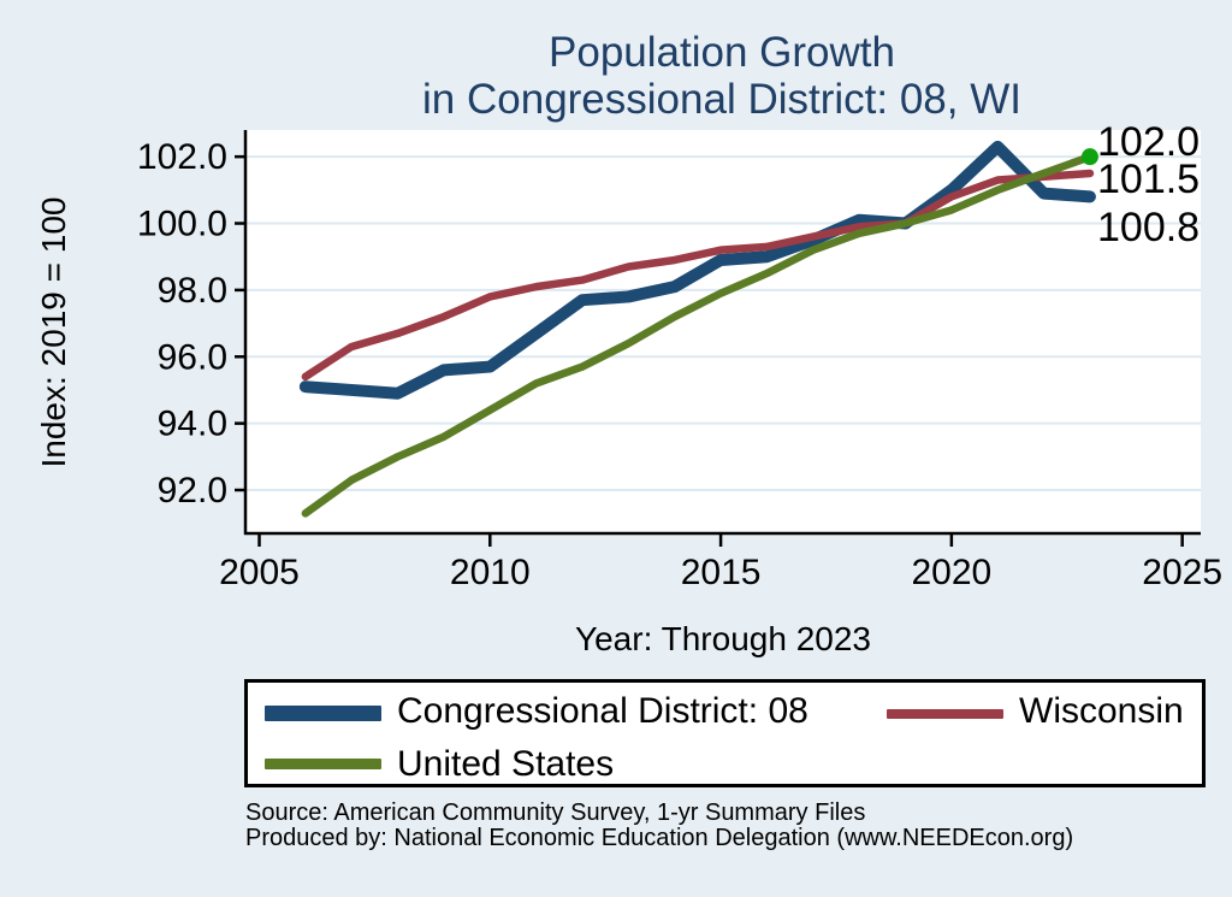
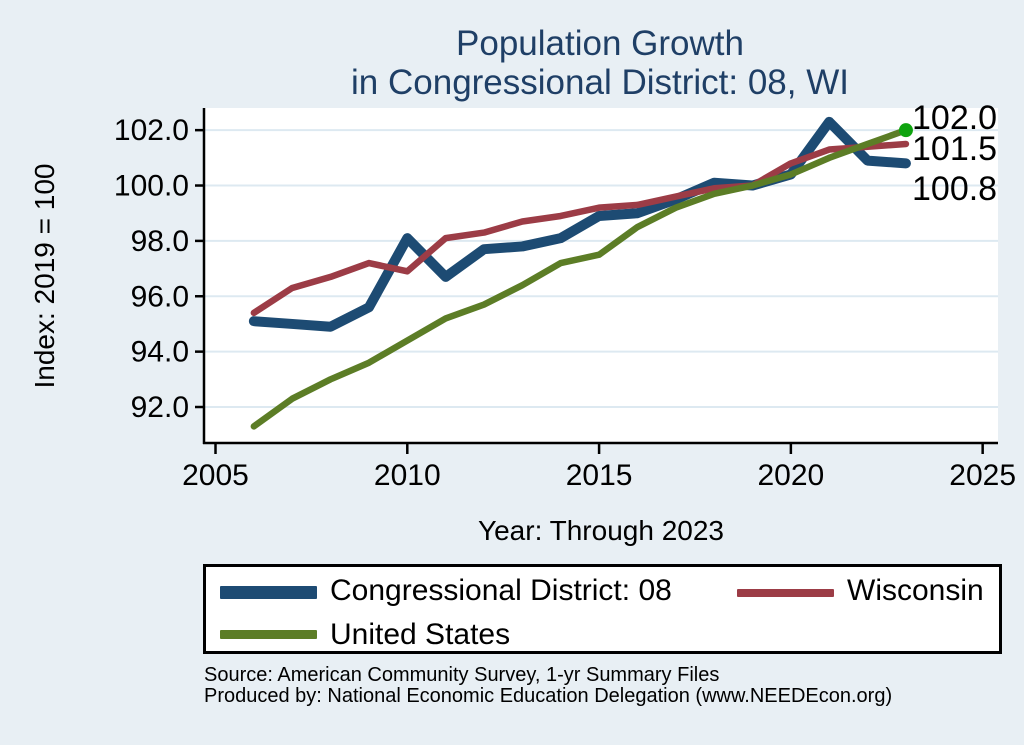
Congressional District: 08/2010: 95.7 -> 98.1
Wisconsin/2010: 97.8 -> 96.9
United States/2015: 97.9 -> 97.5
Congressional District: 08/2020: 101.0 -> 100.4
